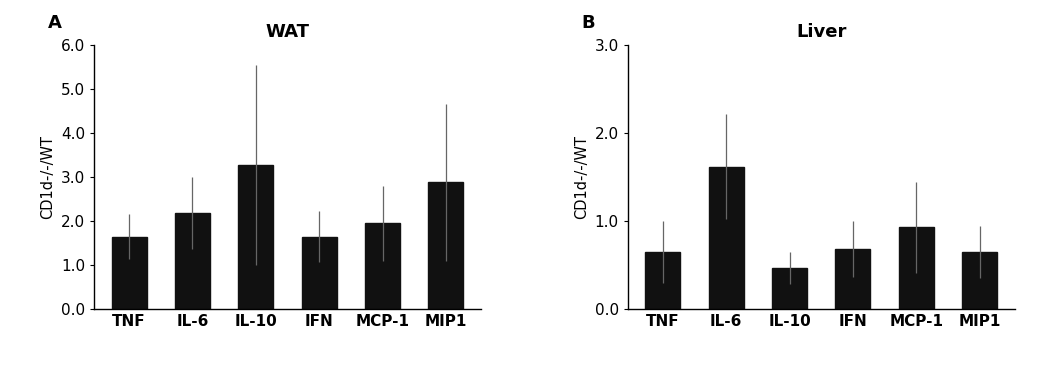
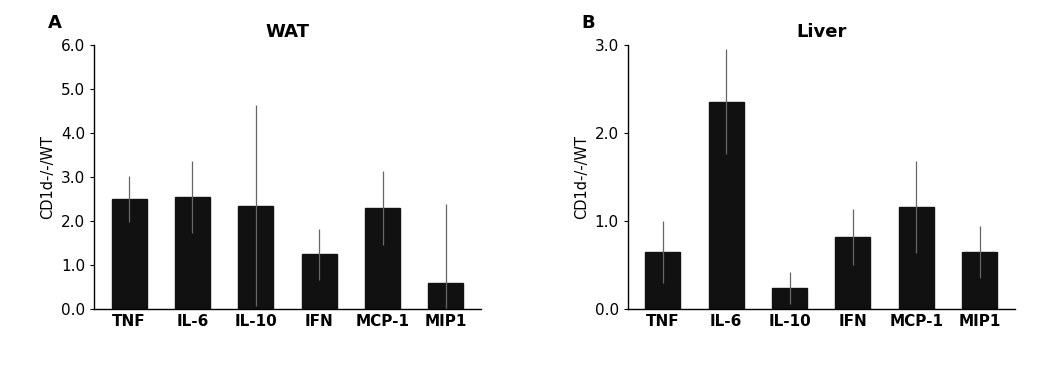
WAT/TNF: 1.65 -> 2.50
WAT/IL-6: 2.18 -> 2.55
WAT/IL-10: 3.28 -> 2.35
WAT/IFN: 1.65 -> 1.25
WAT/MCP-1: 1.95 -> 2.30
WAT/MIP1: 2.88 -> 0.60
Liver/IL-6: 1.62 -> 2.36
Liver/IL-10: 0.47 -> 0.24
Liver/IFN: 0.68 -> 0.82
Liver/MCP-1: 0.93 -> 1.16
